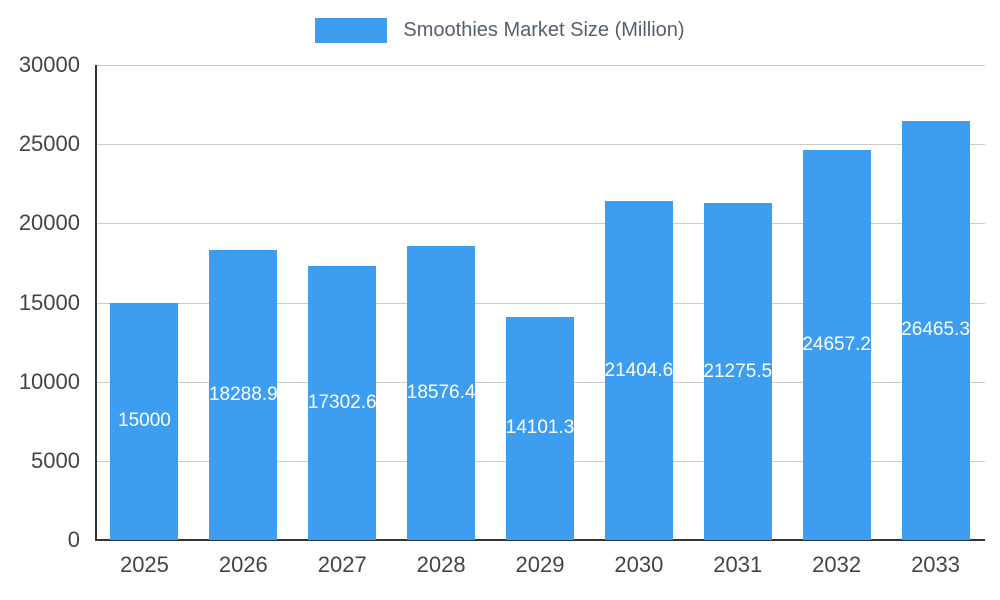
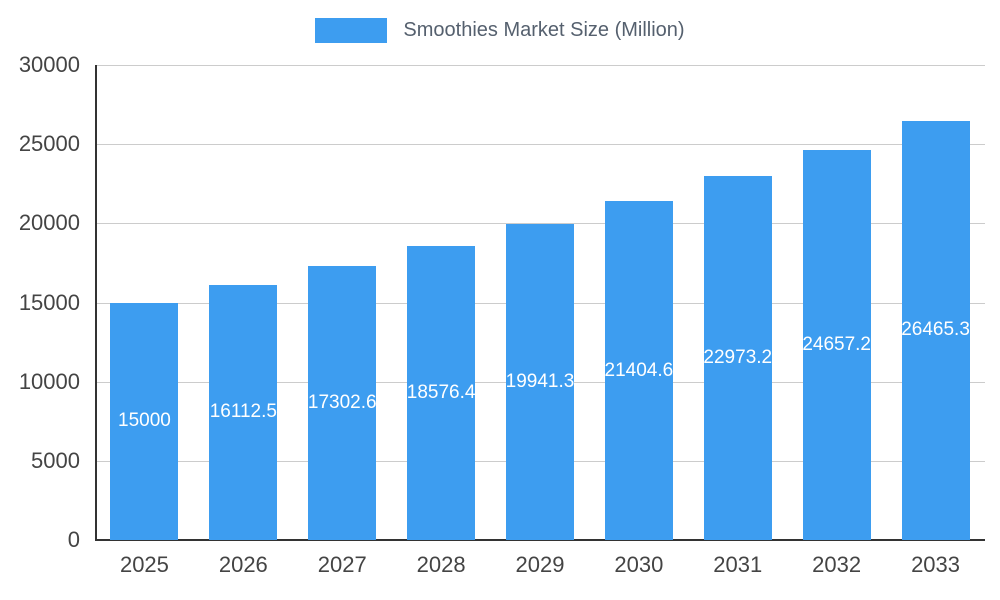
2026: 18288.9 -> 16112.5
2029: 14101.3 -> 19941.3
2031: 21275.5 -> 22973.2
